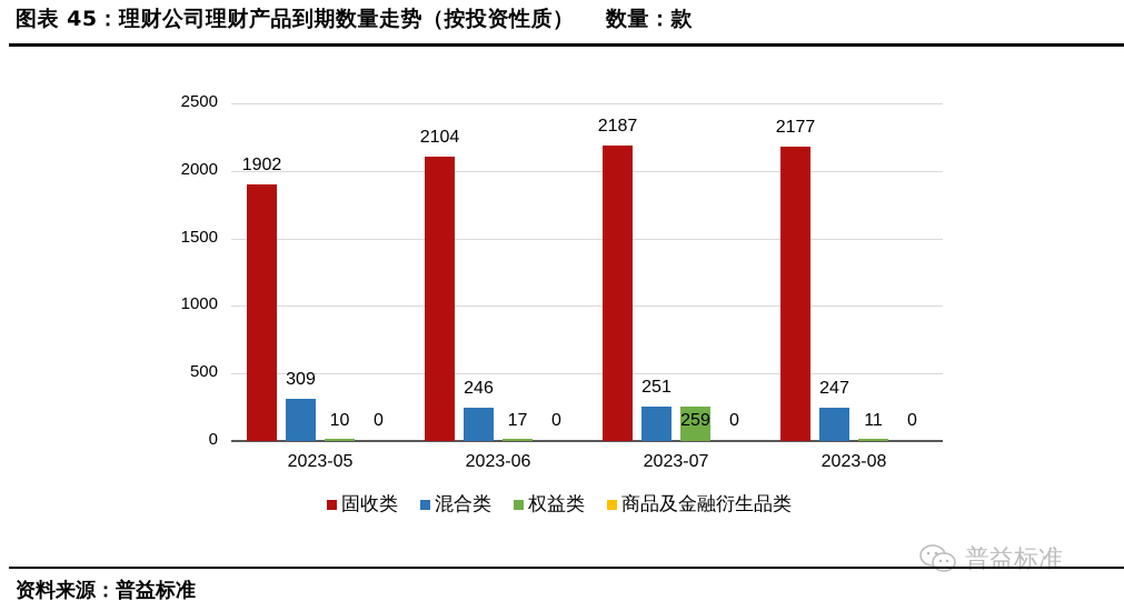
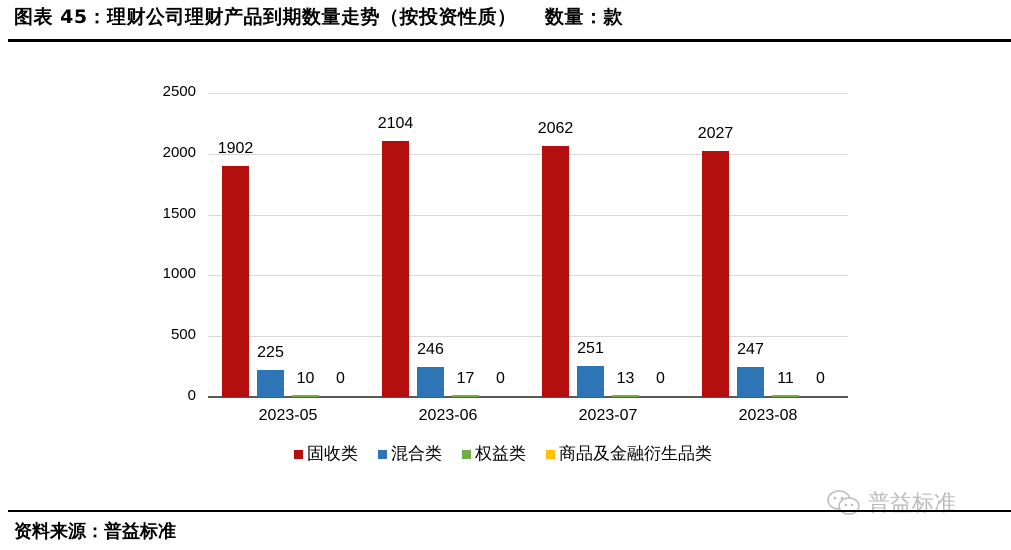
混合类/2023-05: 309 -> 225
固收类/2023-07: 2187 -> 2062
权益类/2023-07: 259 -> 13
固收类/2023-08: 2177 -> 2027
